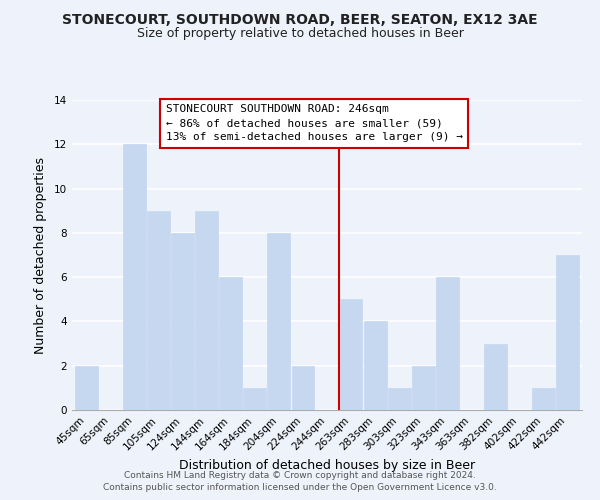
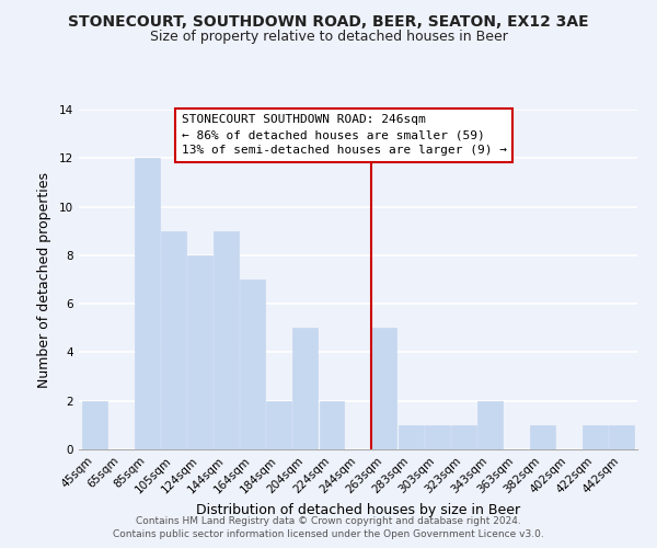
164sqm: 6 -> 7
184sqm: 1 -> 2
204sqm: 8 -> 5
283sqm: 4 -> 1
323sqm: 2 -> 1
343sqm: 6 -> 2
382sqm: 3 -> 1
442sqm: 7 -> 1
